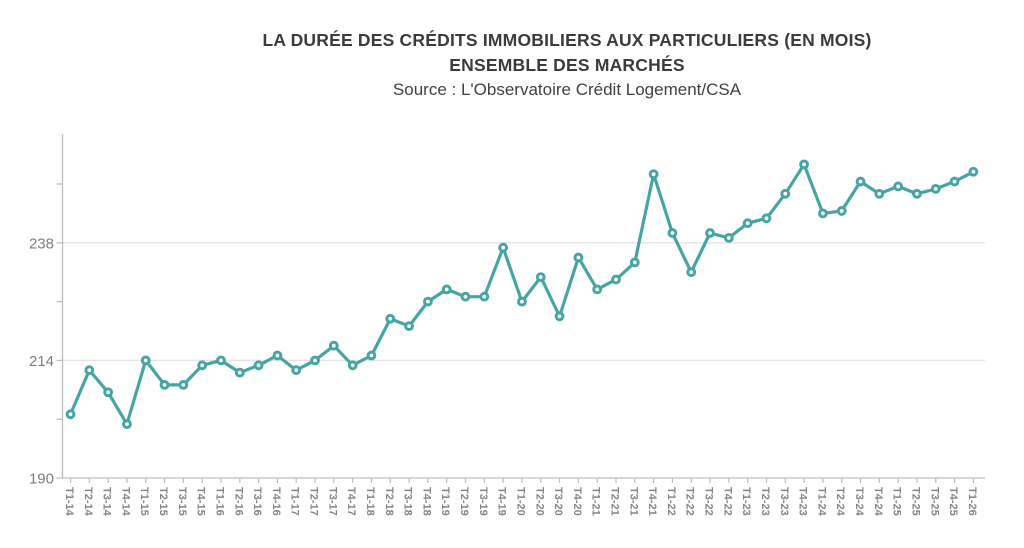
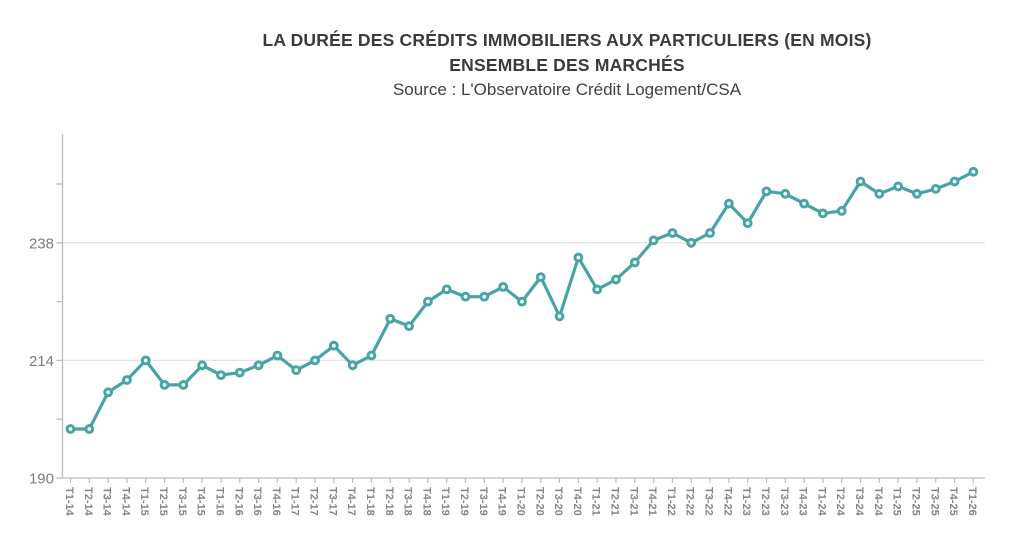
T1-14: 203 -> 200
T2-14: 212 -> 200
T4-14: 201 -> 210
T1-16: 214 -> 211
T4-19: 237 -> 229
T4-21: 252 -> 238
T2-22: 232 -> 238
T4-22: 239 -> 246
T2-23: 243 -> 248
T4-23: 254 -> 246
